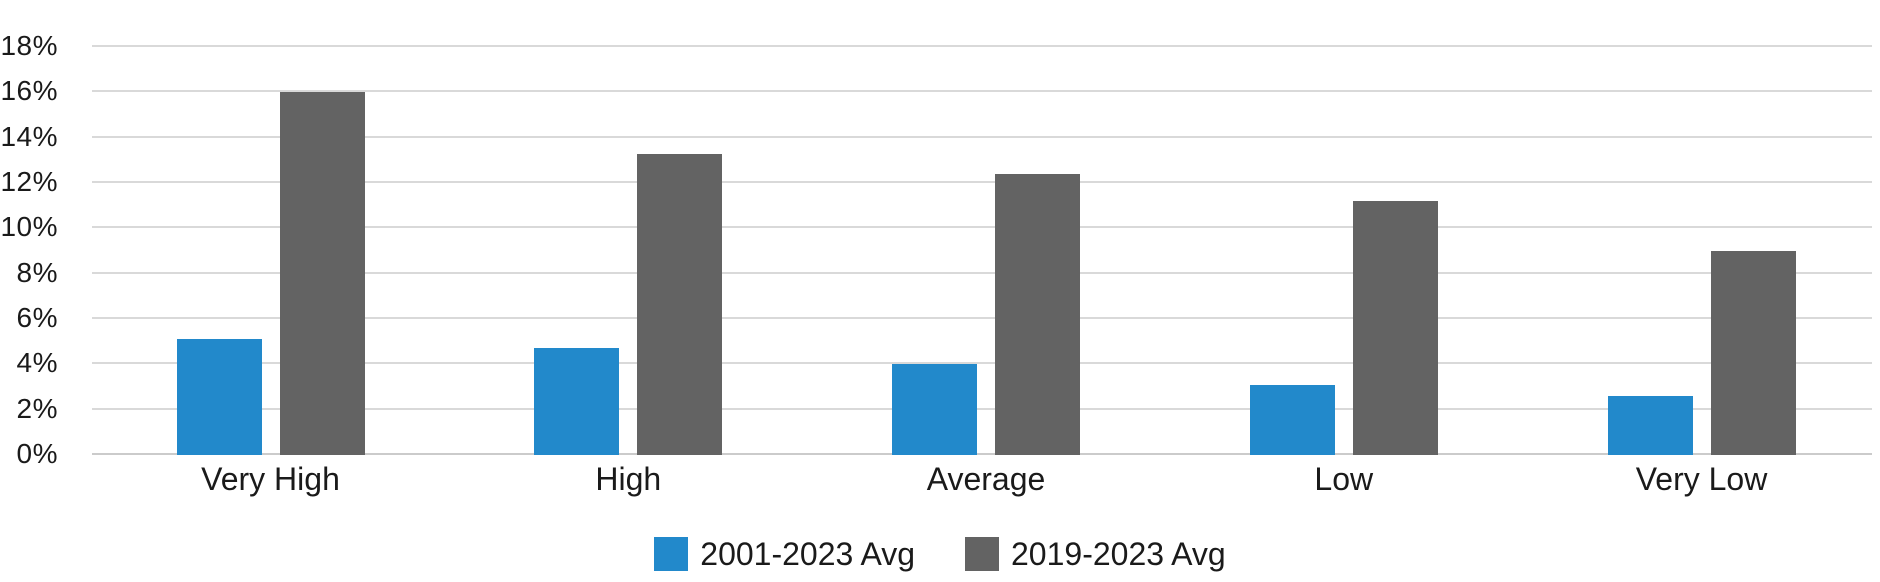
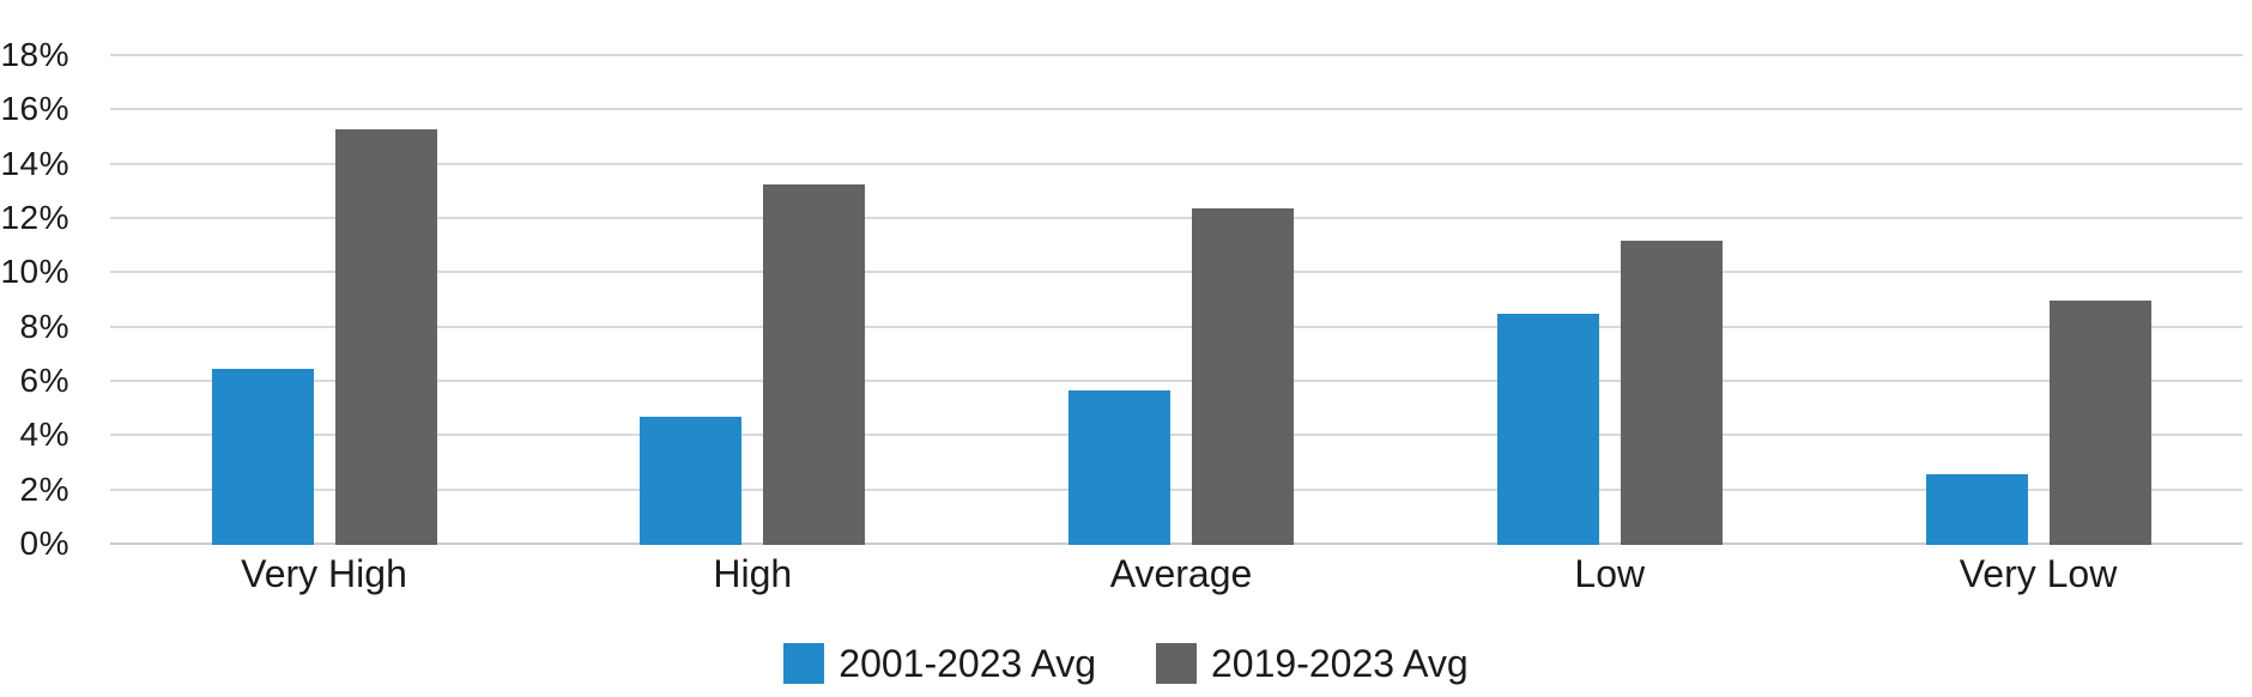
2001-2023 Avg/Very High: 5.1% -> 6.5%
2019-2023 Avg/Very High: 16.0% -> 15.3%
2001-2023 Avg/Average: 4.0% -> 5.7%
2001-2023 Avg/Low: 3.1% -> 8.5%
